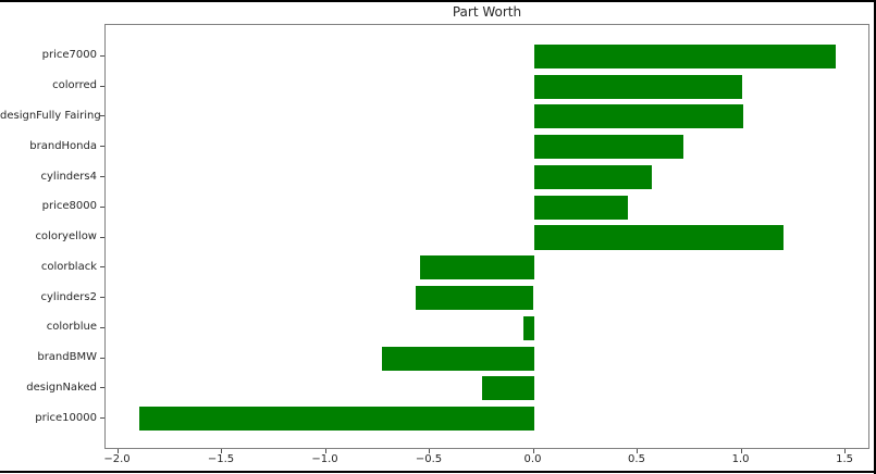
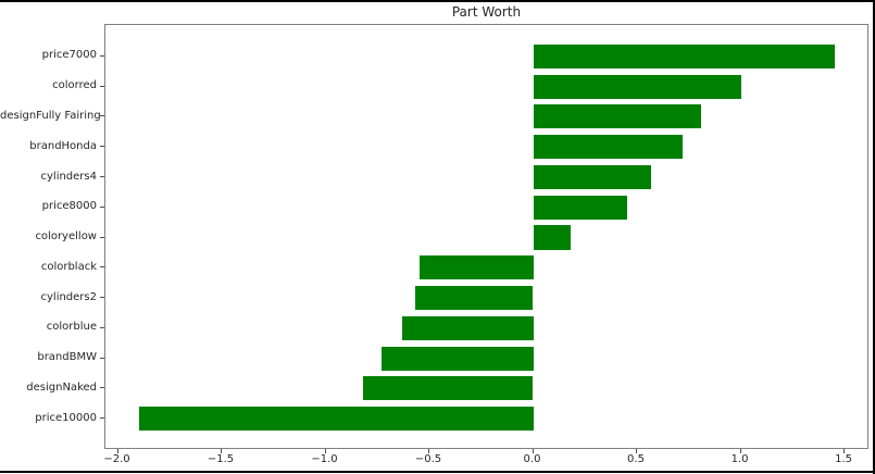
designFully Fairing: 1.01 -> 0.81
coloryellow: 1.20 -> 0.18
colorblue: -0.05 -> -0.63
designNaked: -0.25 -> -0.82
